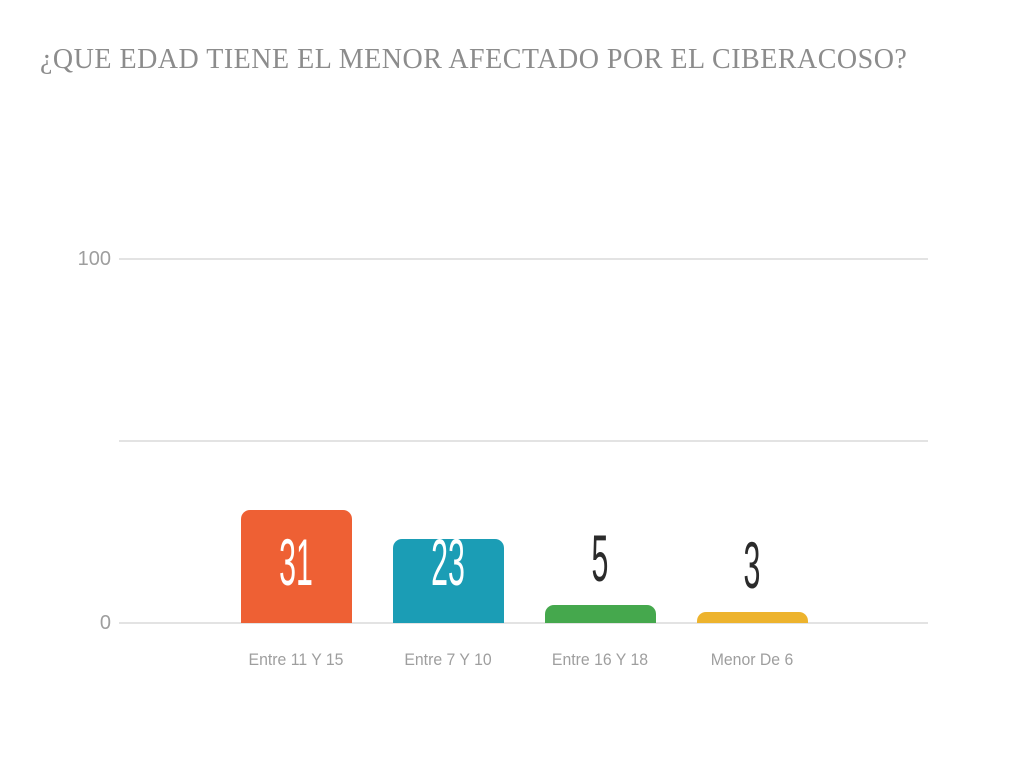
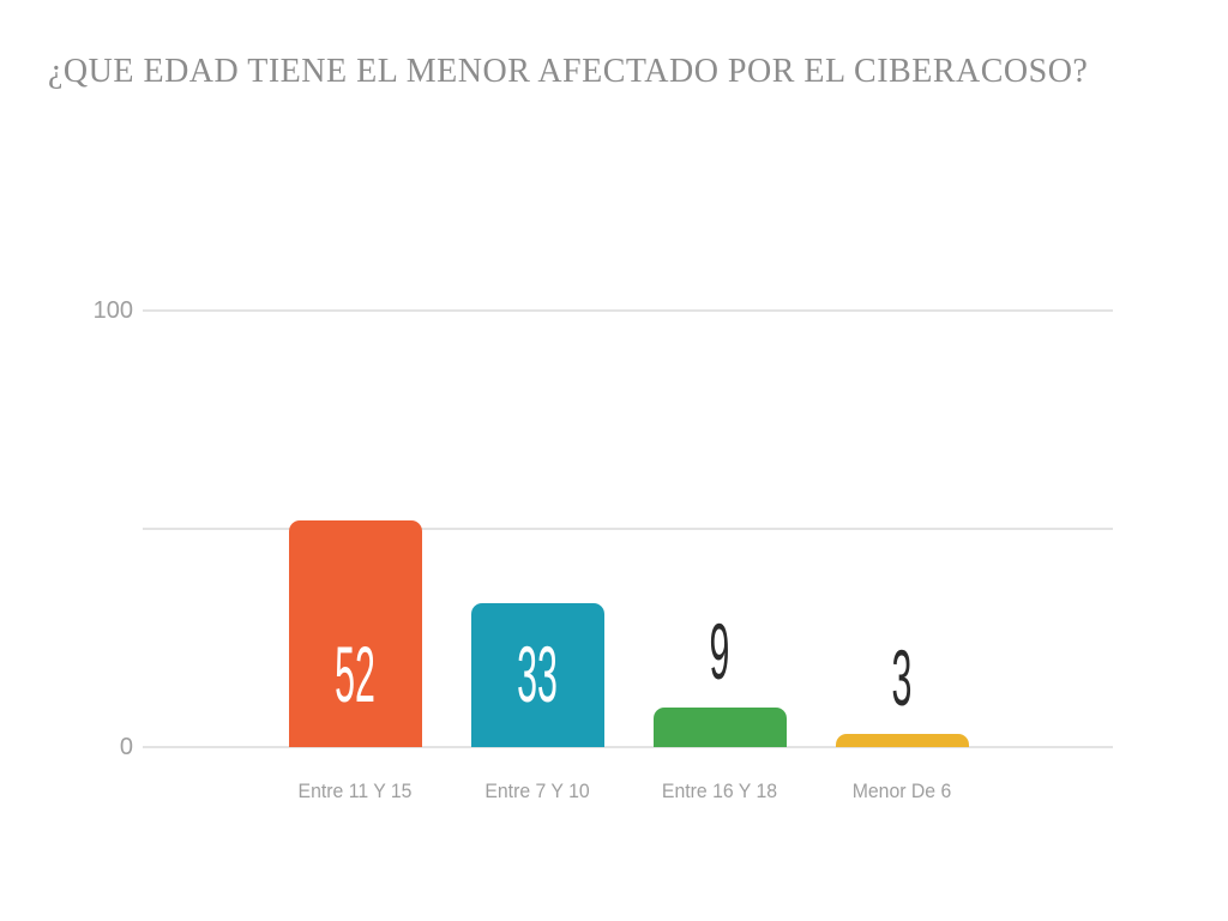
Entre 11 Y 15: 31 -> 52
Entre 7 Y 10: 23 -> 33
Entre 16 Y 18: 5 -> 9
